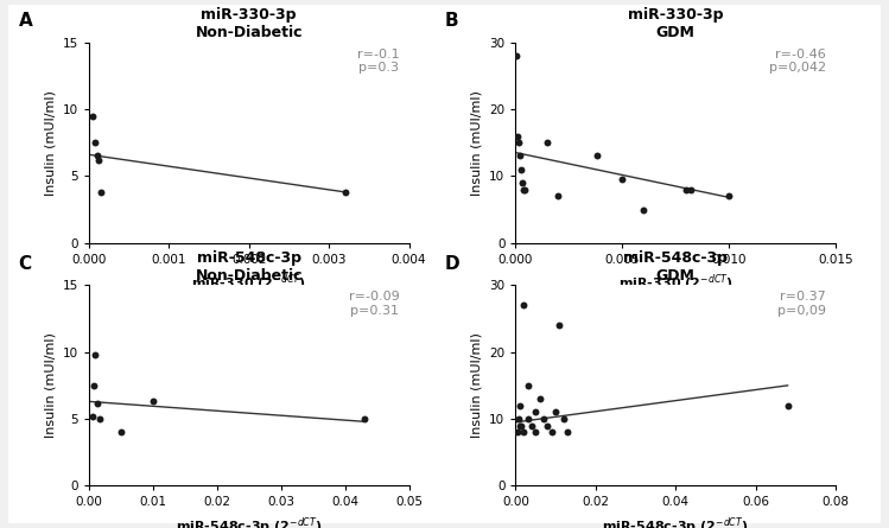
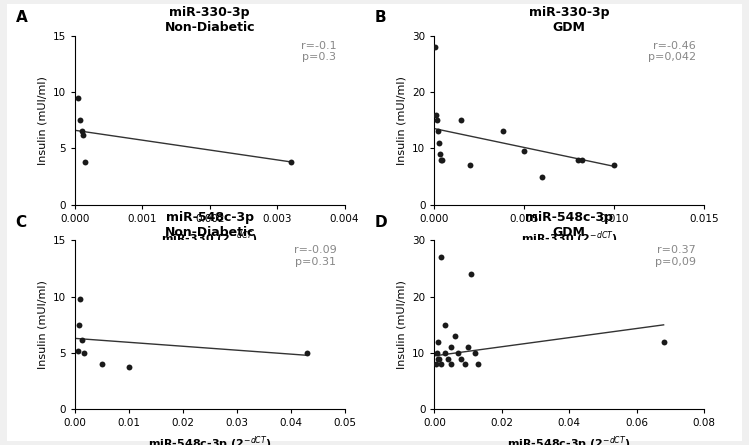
0.01: 6.3 -> 3.8
